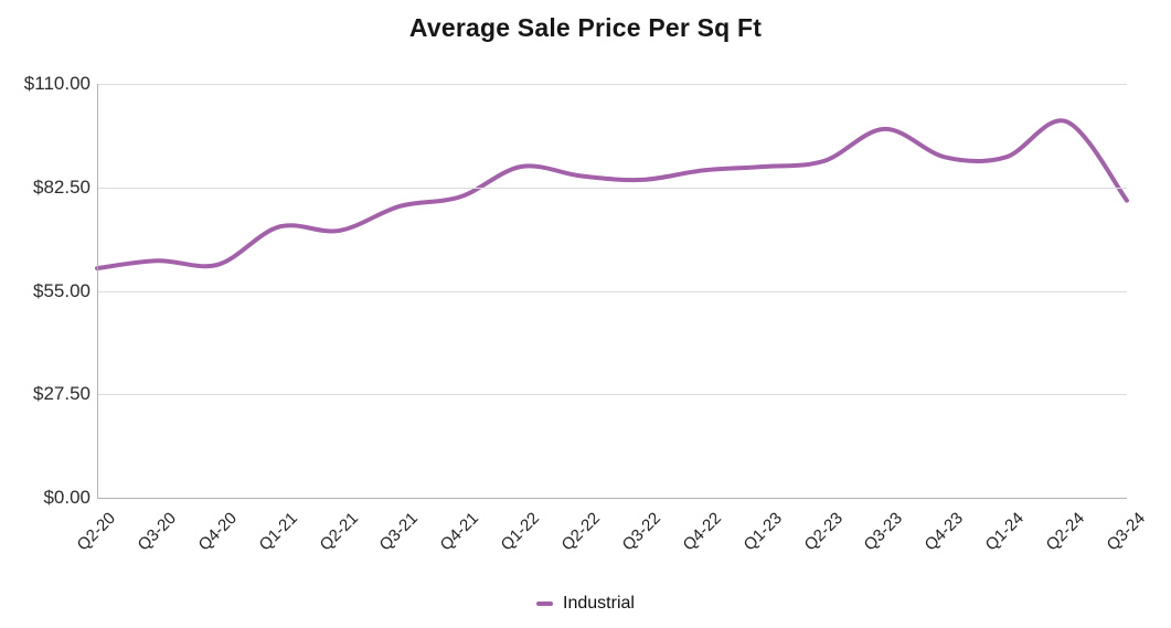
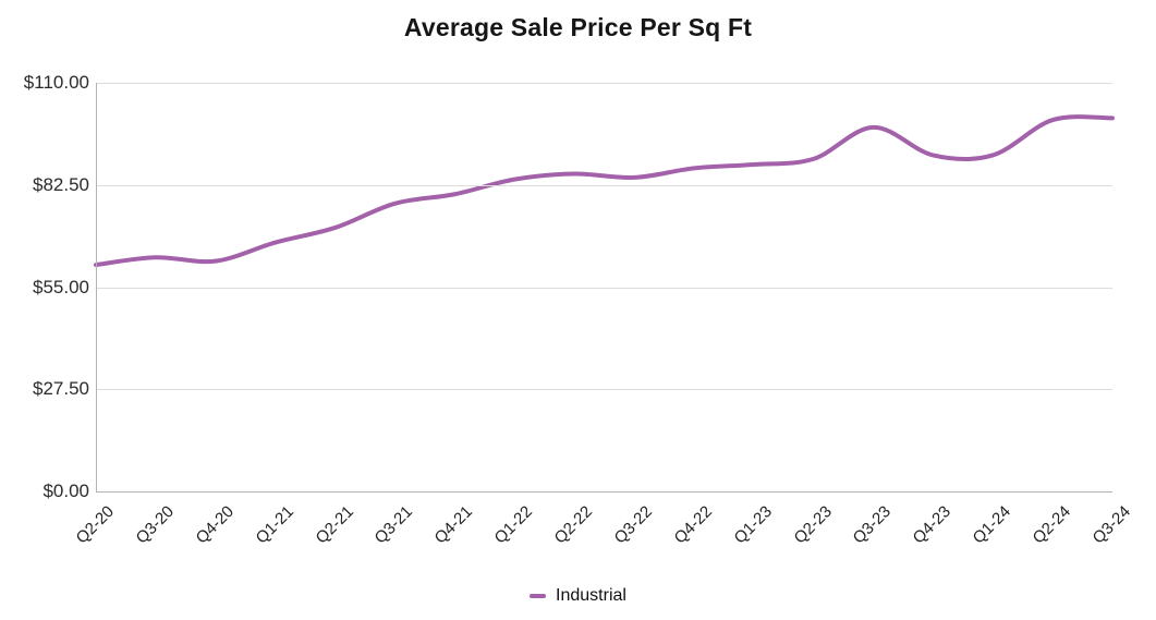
Q1-21: $72 -> $67
Q1-22: $88 -> $84
Q3-24: $79 -> $100
